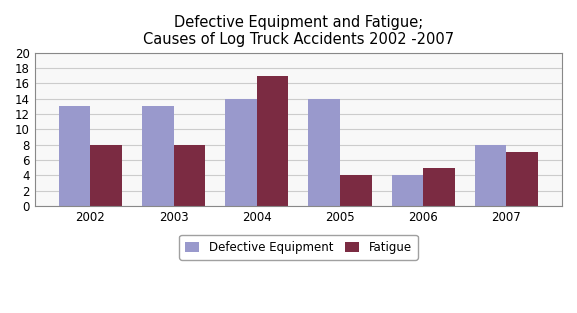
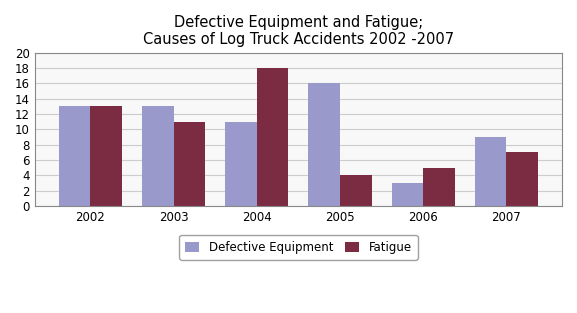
Fatigue/2002: 8 -> 13
Fatigue/2003: 8 -> 11
Defective Equipment/2004: 14 -> 11
Fatigue/2004: 17 -> 18
Defective Equipment/2005: 14 -> 16
Defective Equipment/2006: 4 -> 3
Defective Equipment/2007: 8 -> 9
